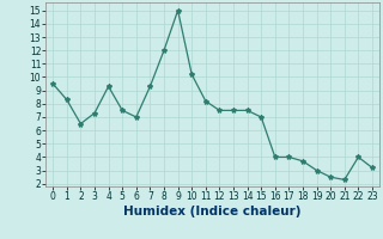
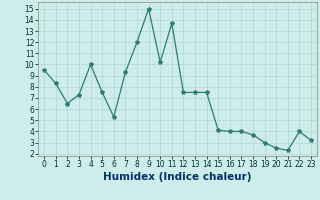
4: 9.3 -> 10.0
6: 7.0 -> 5.3
11: 8.2 -> 13.7
15: 7.0 -> 4.1
